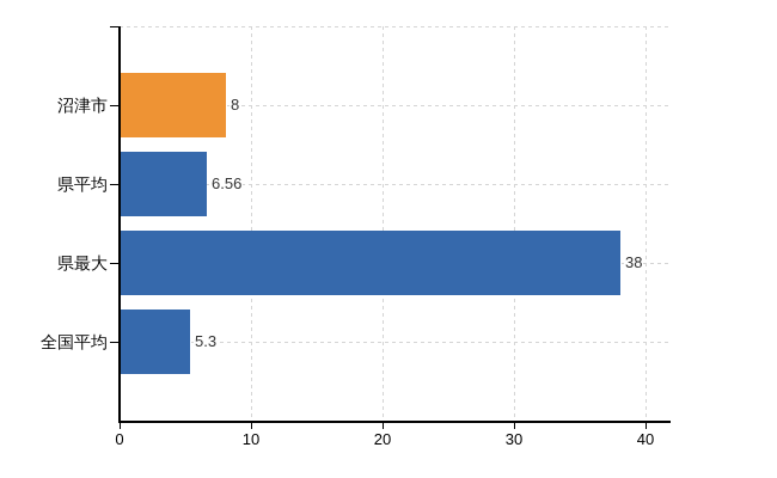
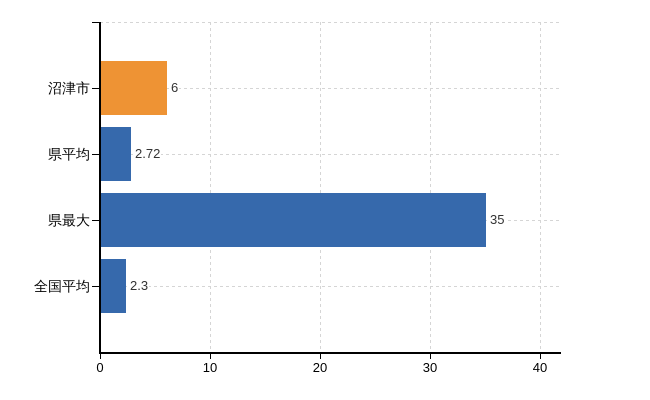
沼津市: 8 -> 6
県平均: 6.56 -> 2.72
県最大: 38 -> 35
全国平均: 5.3 -> 2.3
